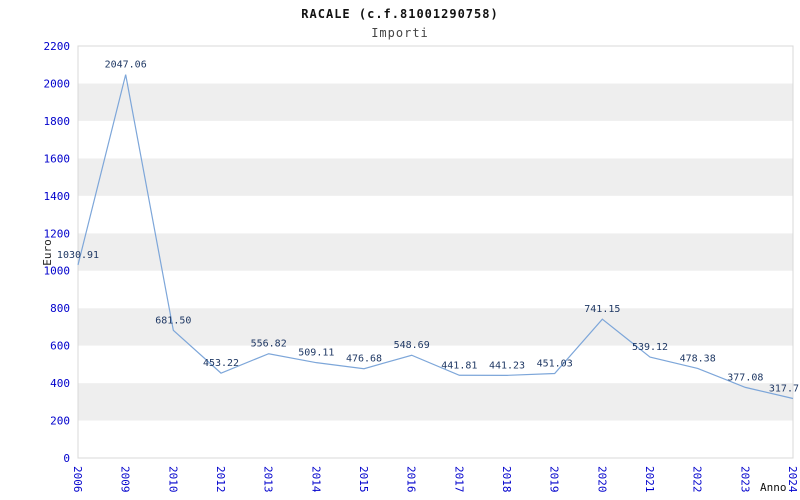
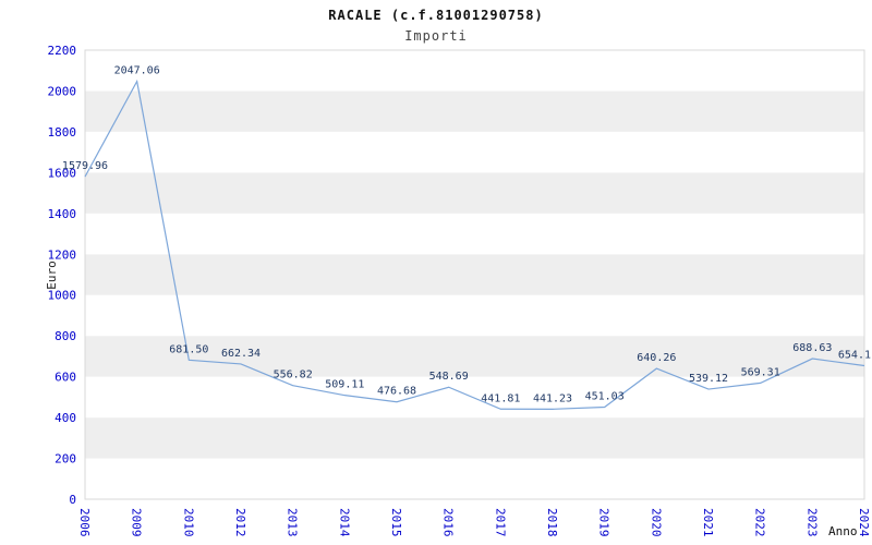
2006: 1030.91 -> 1579.96
2012: 453.22 -> 662.34
2020: 741.15 -> 640.26
2022: 478.38 -> 569.31
2023: 377.08 -> 688.63
2024: 317.7 -> 654.1
